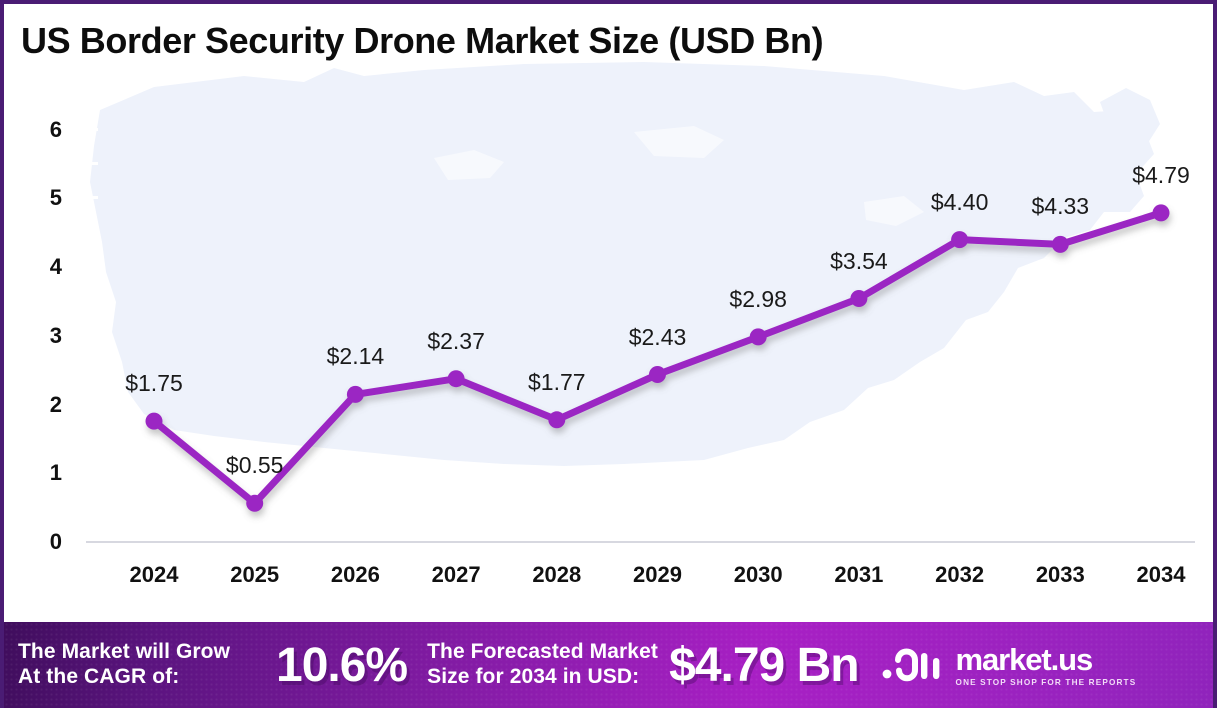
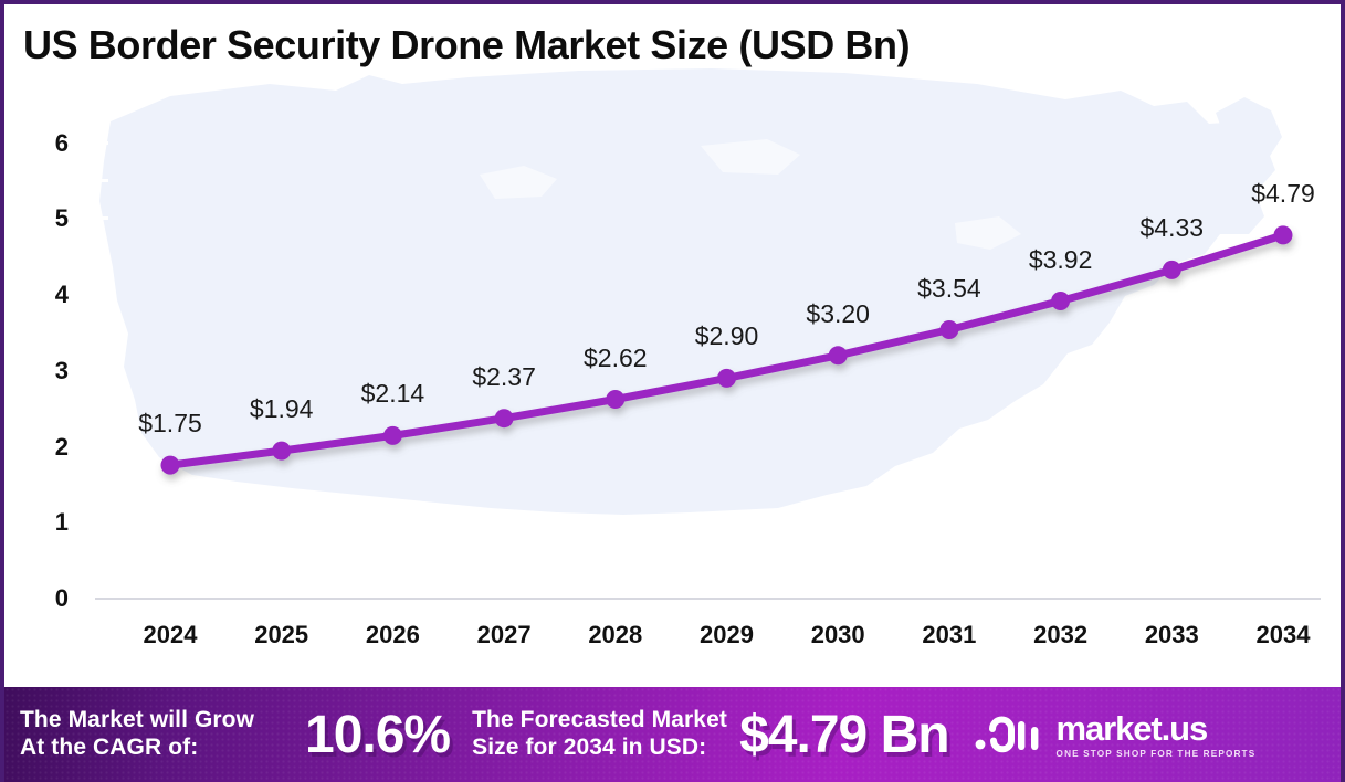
2025: $0.55 -> $1.94
2028: $1.77 -> $2.62
2029: $2.43 -> $2.90
2030: $2.98 -> $3.20
2032: $4.40 -> $3.92
